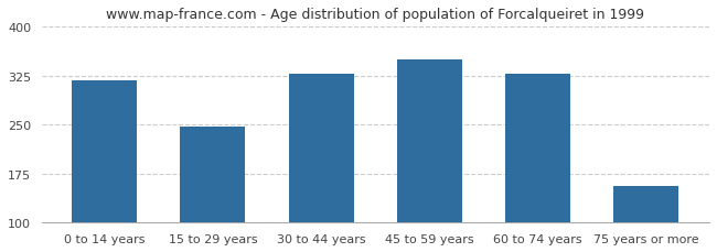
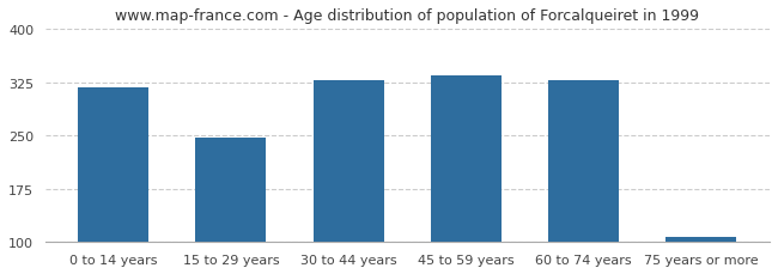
45 to 59 years: 350 -> 335
75 years or more: 156 -> 108
